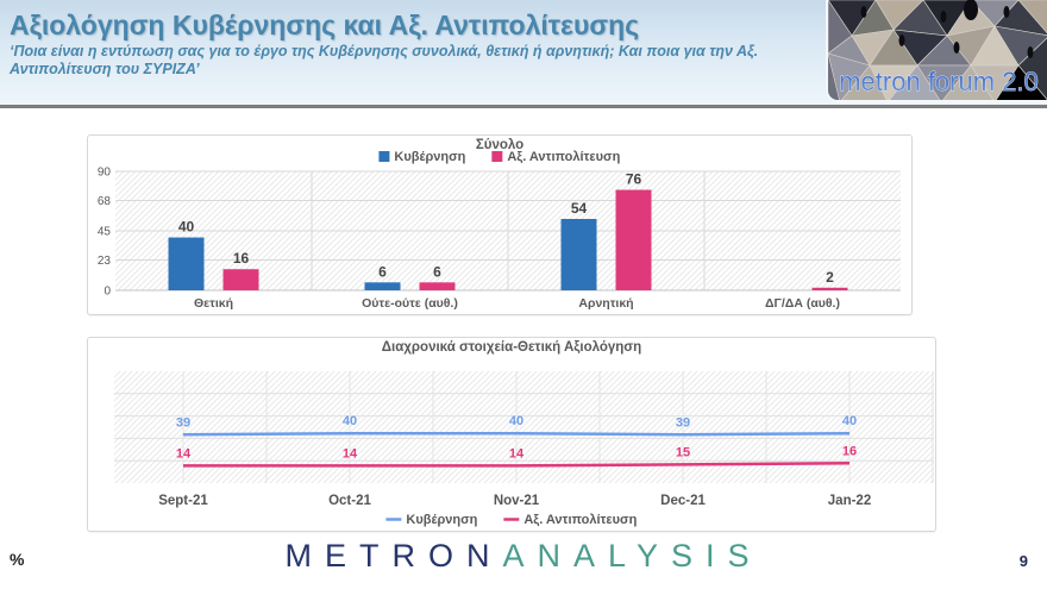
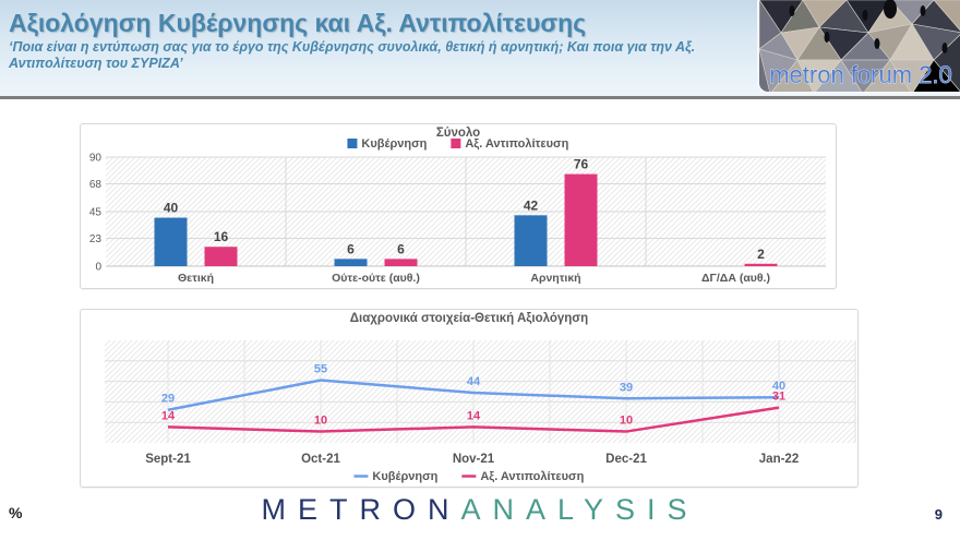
Σύνολο/Κυβέρνηση/Αρνητική: 54 -> 42
Διαχρονικά στοιχεία-Θετική Αξιολόγηση/Κυβέρνηση/Sept-21: 39 -> 29
Διαχρονικά στοιχεία-Θετική Αξιολόγηση/Κυβέρνηση/Oct-21: 40 -> 55
Διαχρονικά στοιχεία-Θετική Αξιολόγηση/Αξ. Αντιπολίτευση/Oct-21: 14 -> 10
Διαχρονικά στοιχεία-Θετική Αξιολόγηση/Κυβέρνηση/Nov-21: 40 -> 44
Διαχρονικά στοιχεία-Θετική Αξιολόγηση/Αξ. Αντιπολίτευση/Dec-21: 15 -> 10
Διαχρονικά στοιχεία-Θετική Αξιολόγηση/Αξ. Αντιπολίτευση/Jan-22: 16 -> 31
